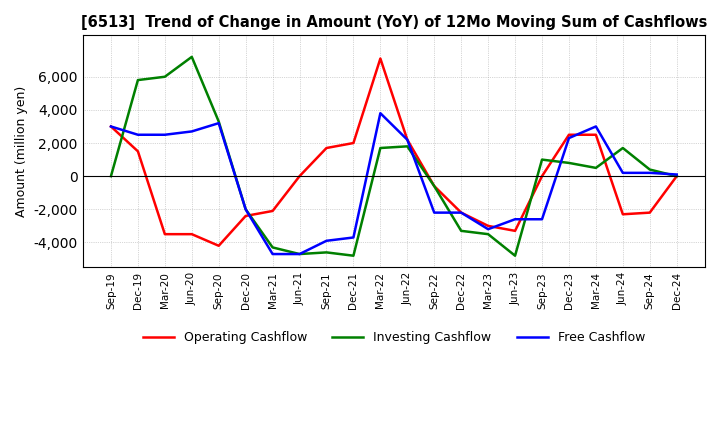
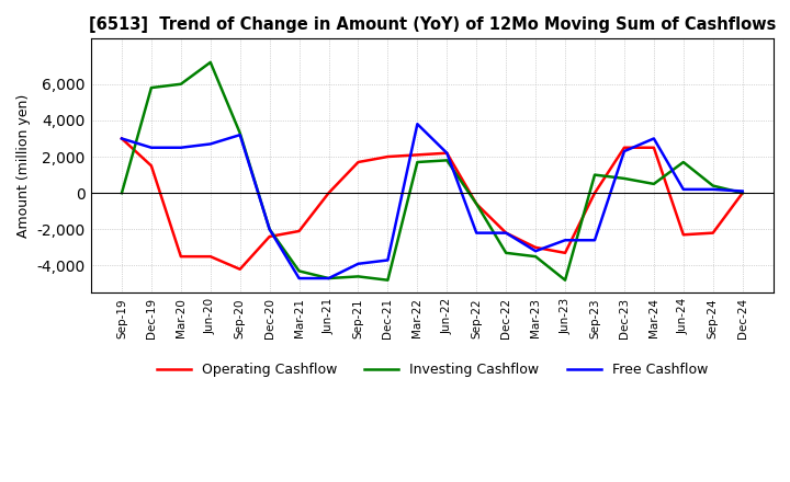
Operating Cashflow/Mar-22: 7,100 -> 2,100
